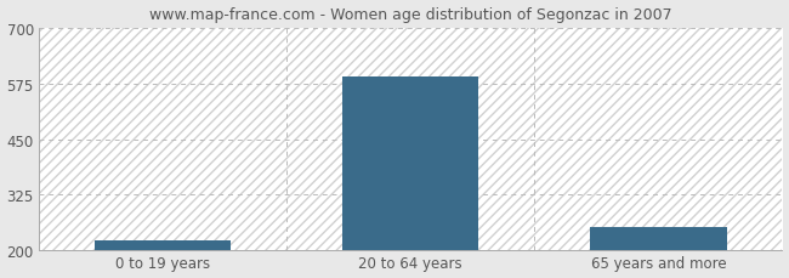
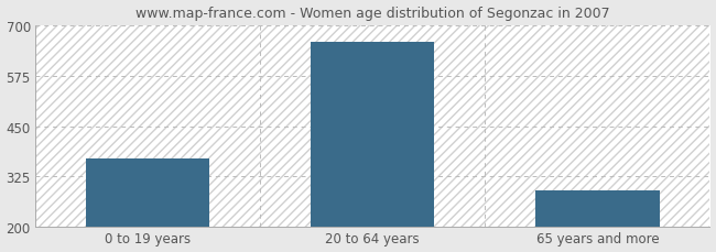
0 to 19 years: 222 -> 370
20 to 64 years: 590 -> 660
65 years and more: 252 -> 290
